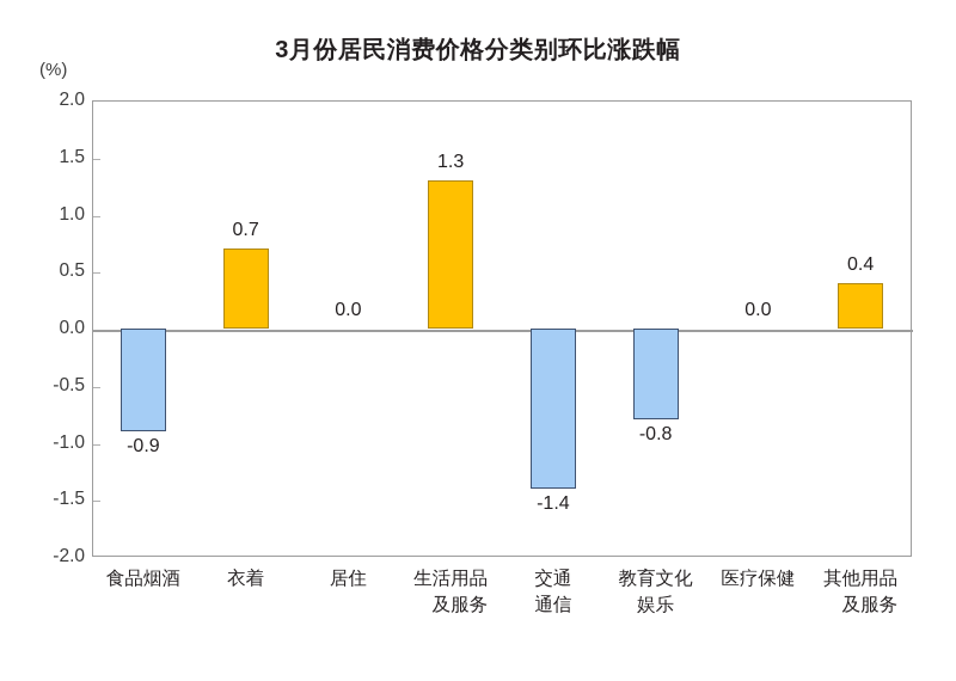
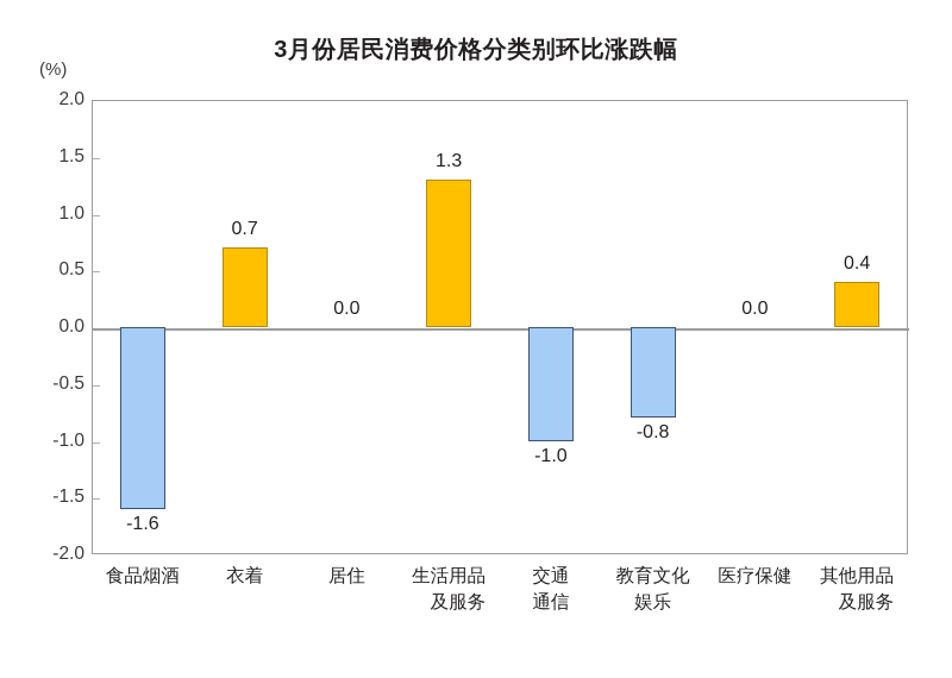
食品烟酒: -0.9 -> -1.6
交通通信: -1.4 -> -1.0
